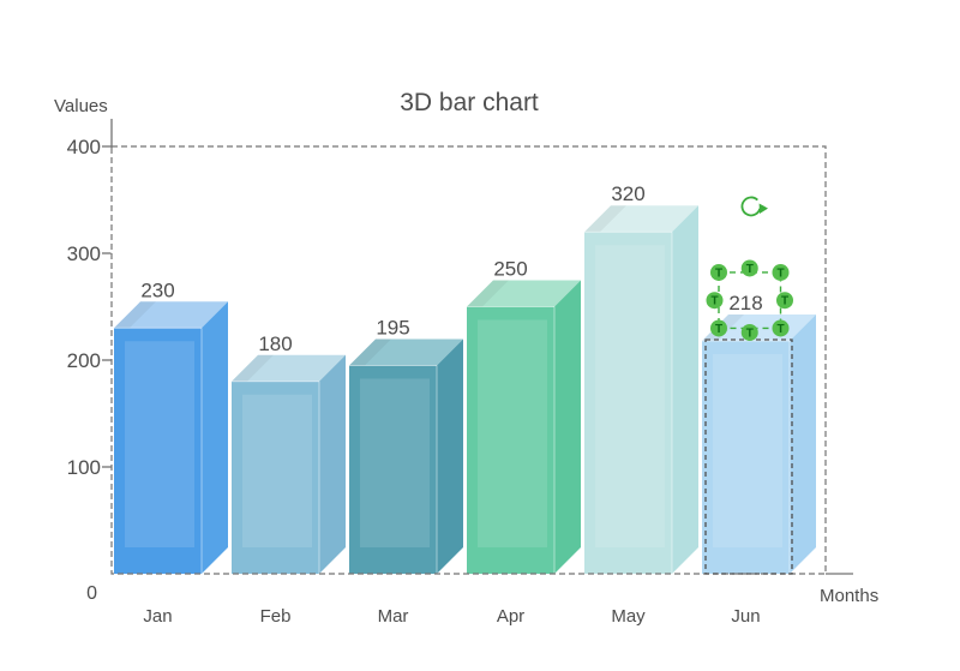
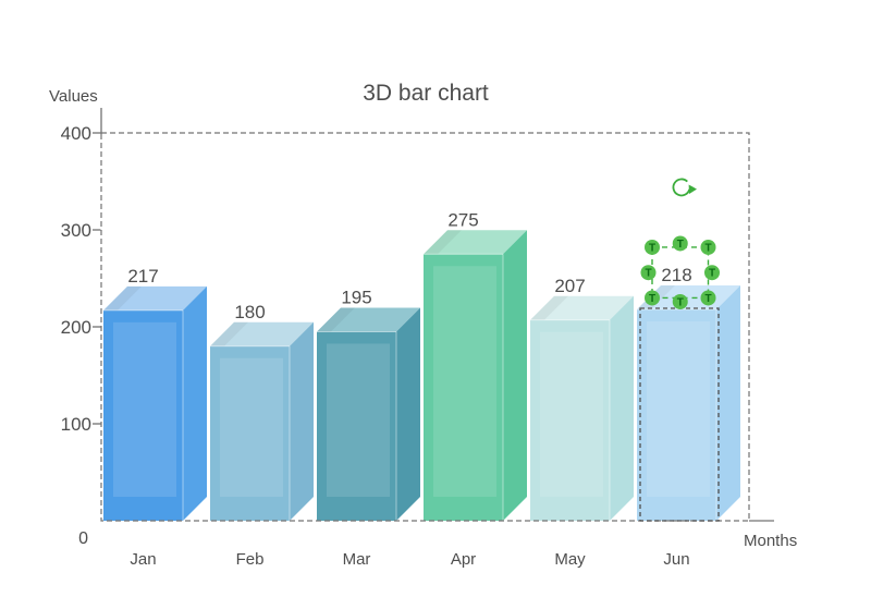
Jan: 230 -> 217
Apr: 250 -> 275
May: 320 -> 207
